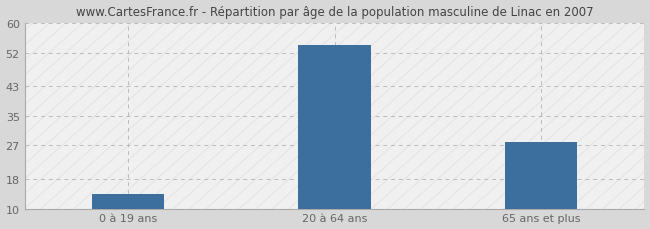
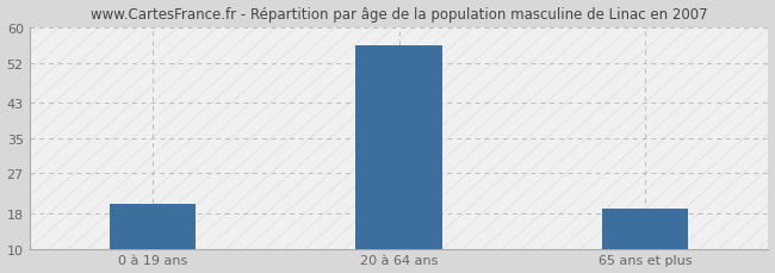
0 à 19 ans: 14 -> 20
20 à 64 ans: 54 -> 56
65 ans et plus: 28 -> 19
